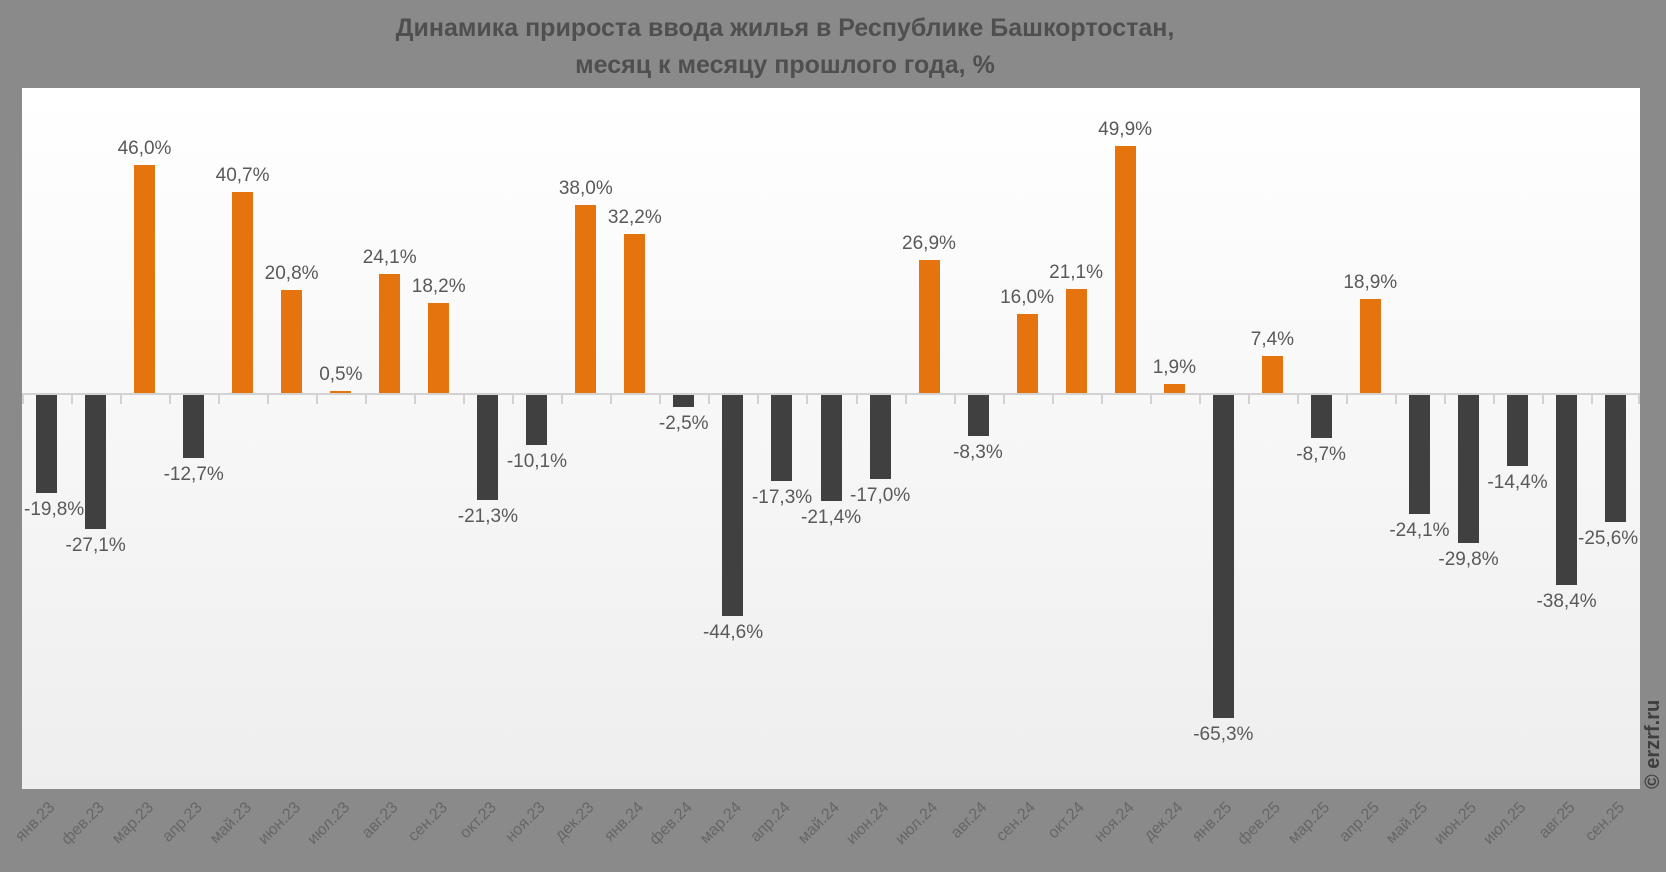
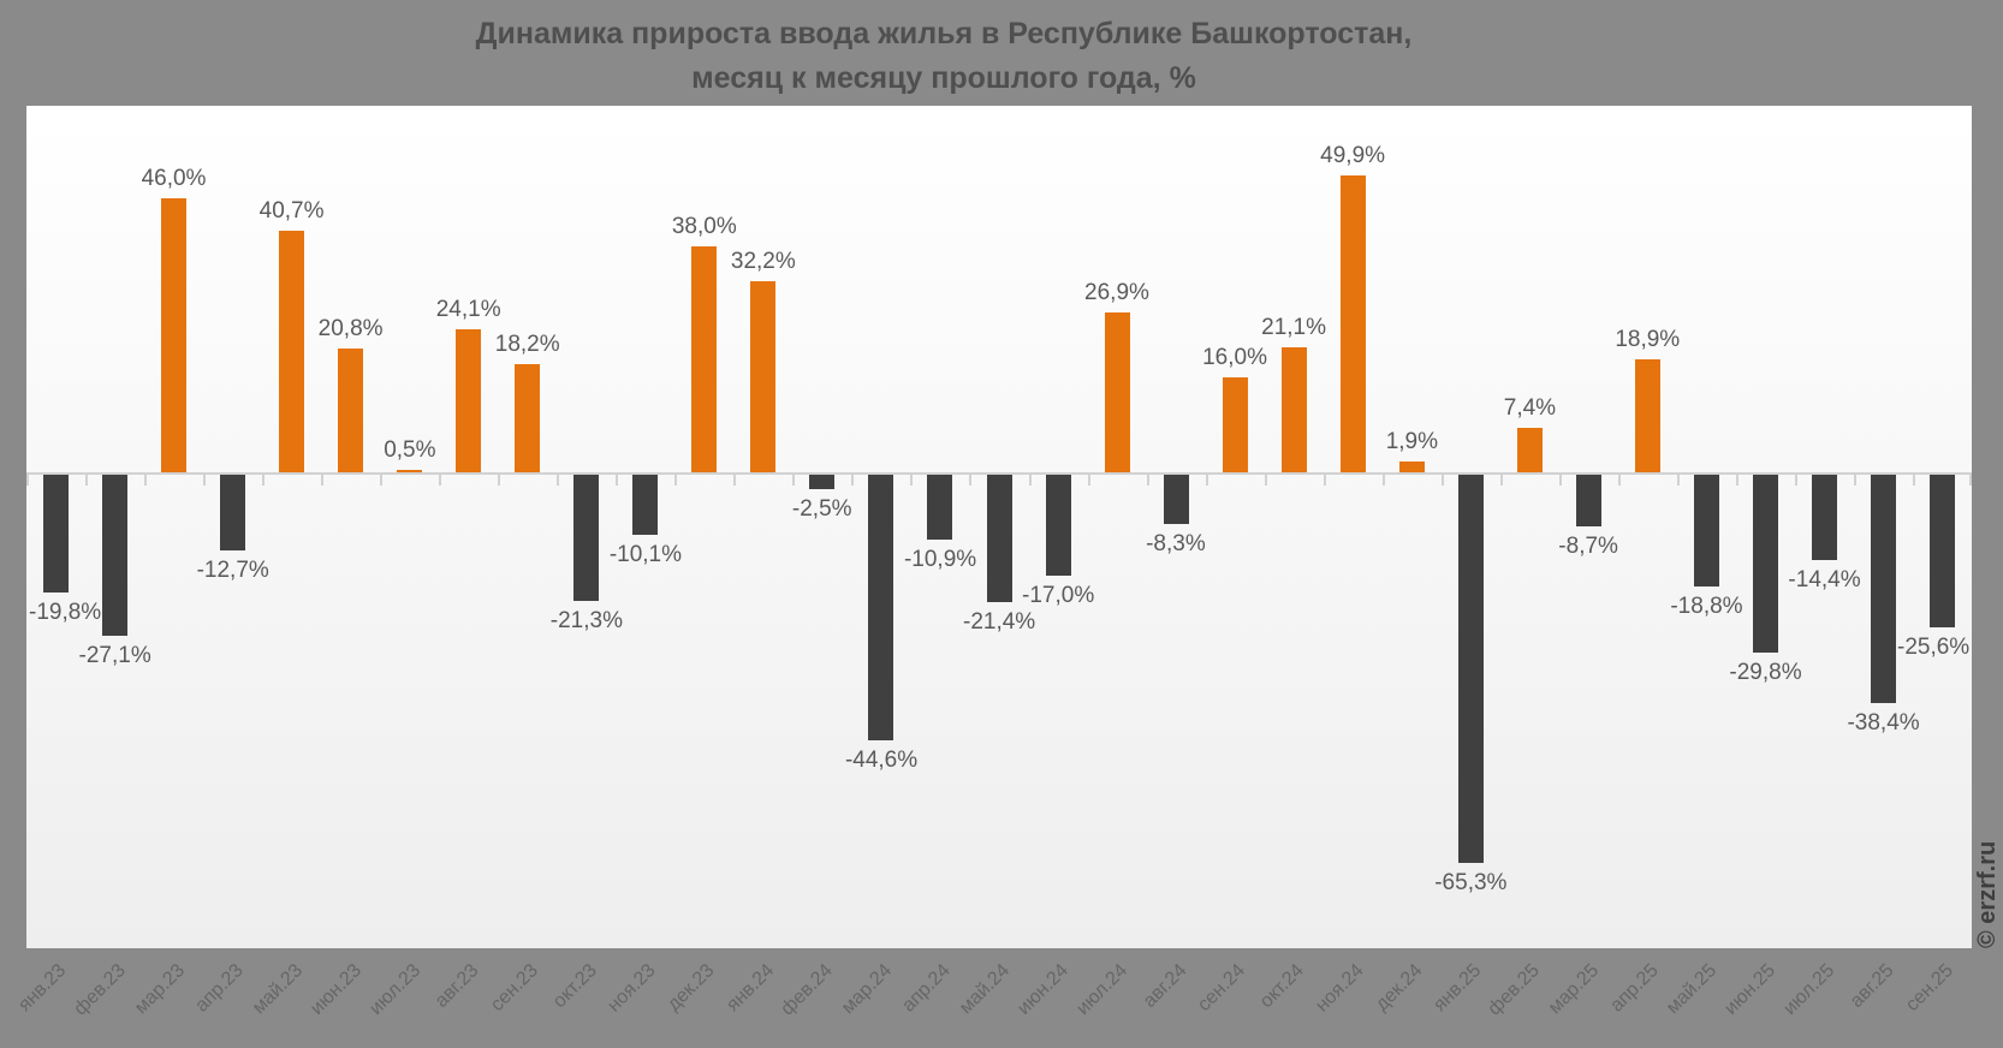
апр.24: -17,3% -> -10,9%
май.25: -24,1% -> -18,8%
